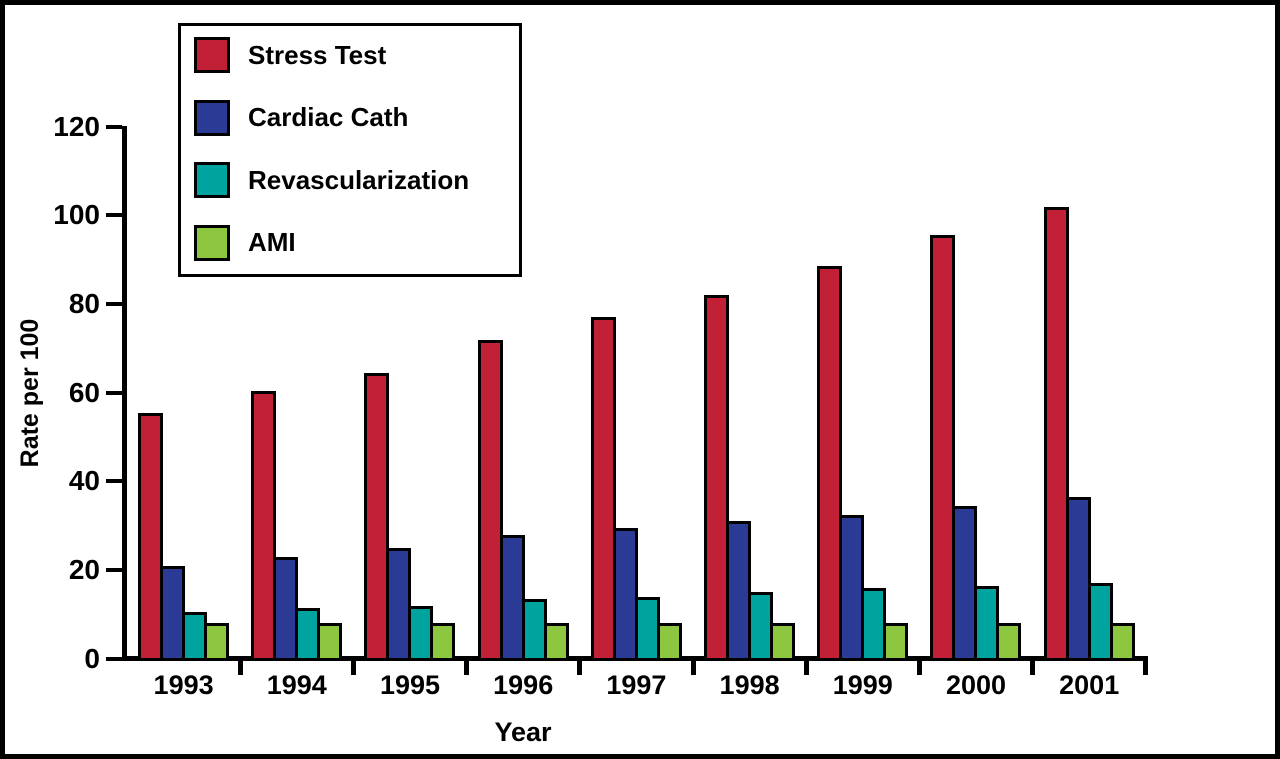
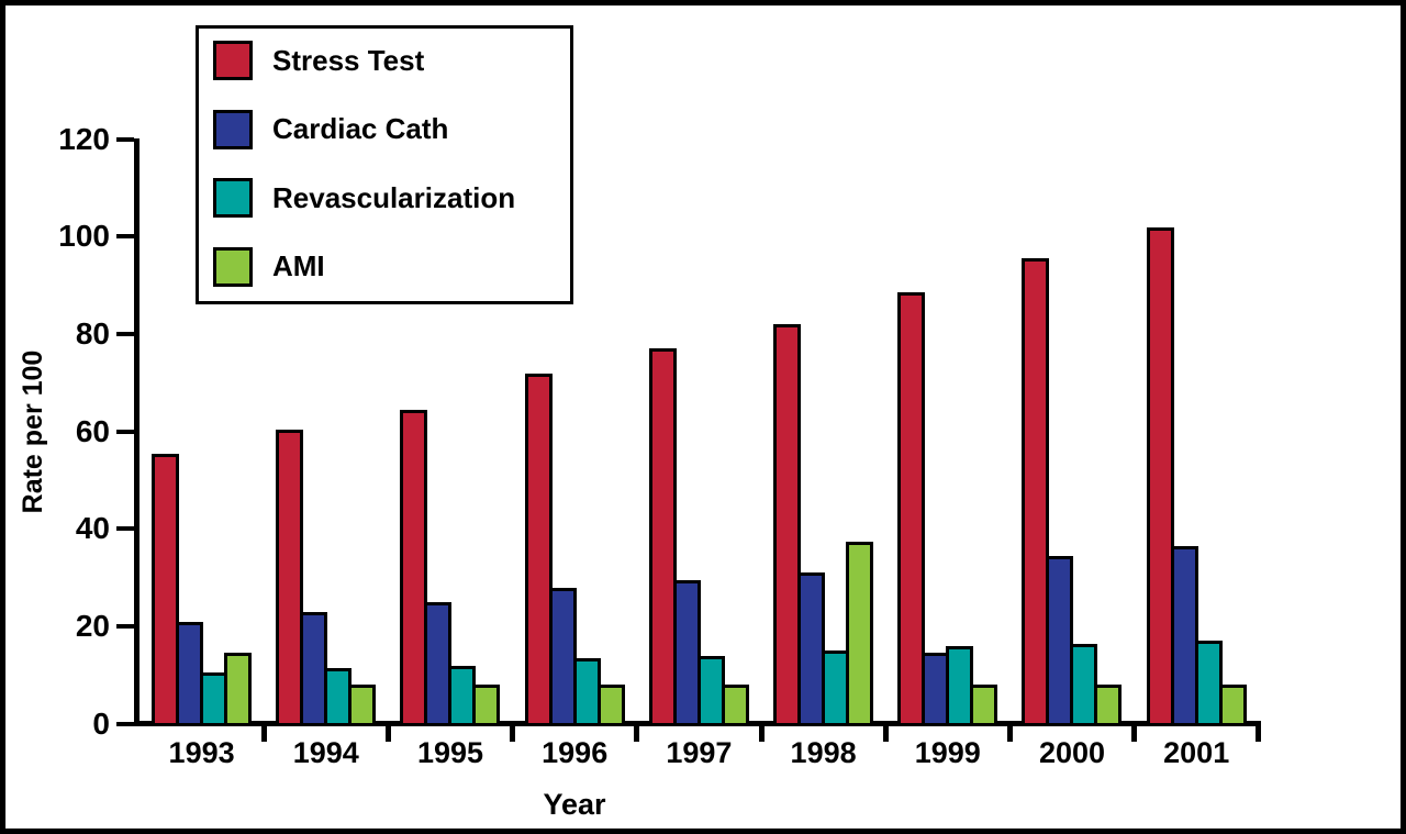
AMI/1993: 8 -> 15
AMI/1998: 8 -> 38
Cardiac Cath/1999: 33 -> 15
